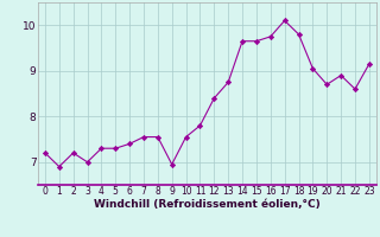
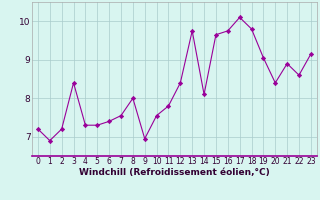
3: 7.00 -> 8.40
8: 7.55 -> 8.00
13: 8.75 -> 9.75
14: 9.65 -> 8.10
20: 8.70 -> 8.40
